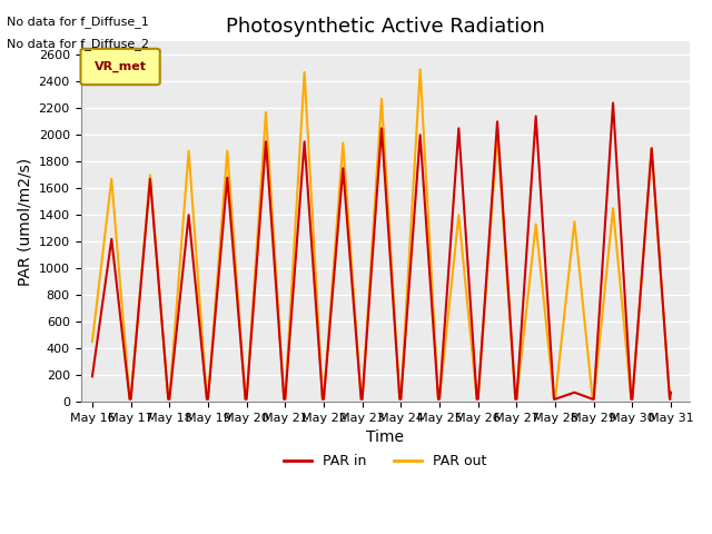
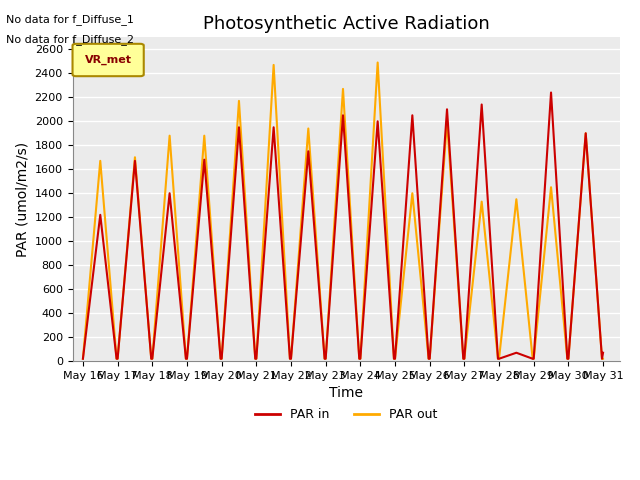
PAR in/May 16: 190 -> 20
PAR out/May 16: 450 -> 20
